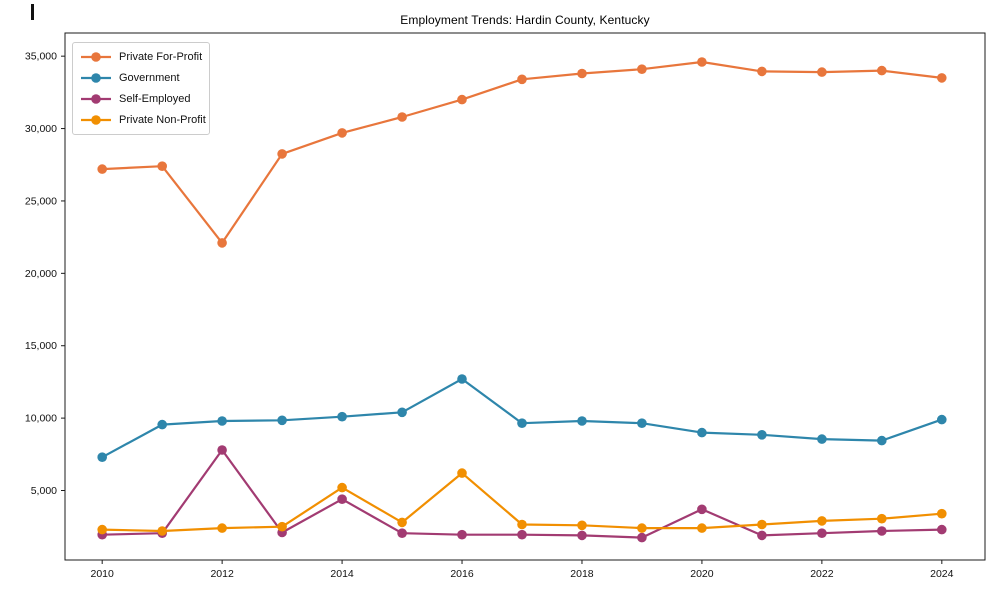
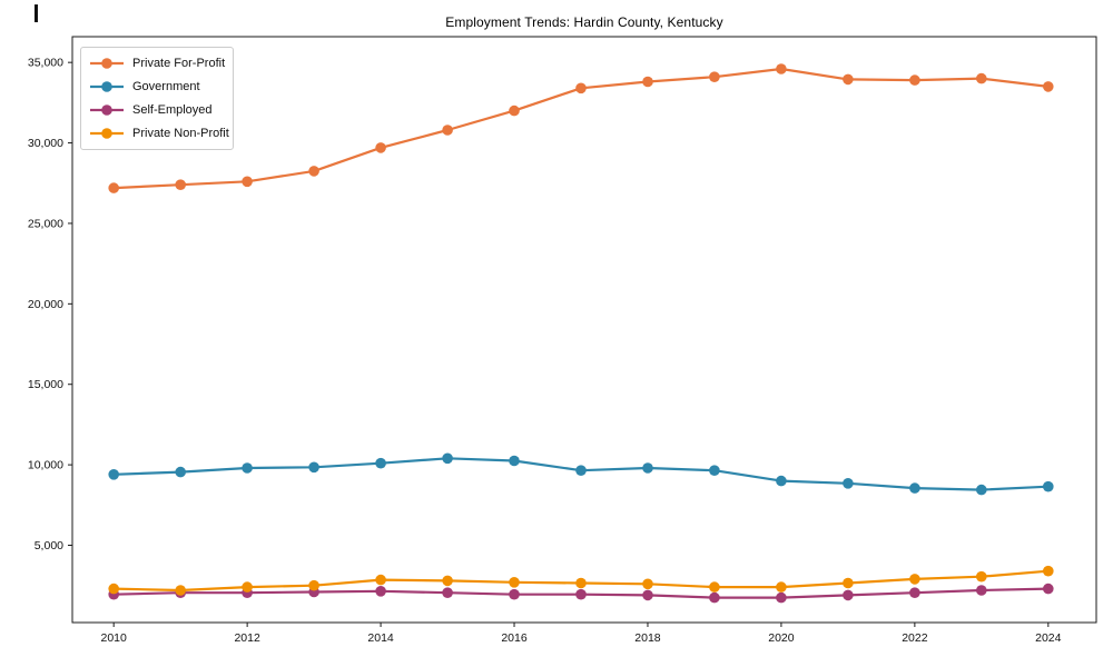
Government/2010: 7300 -> 9400
Private For-Profit/2012: 22100 -> 27600
Self-Employed/2012: 7800 -> 2000
Self-Employed/2014: 4400 -> 2200
Private Non-Profit/2014: 5200 -> 2800
Government/2016: 12700 -> 10200
Private Non-Profit/2016: 6200 -> 2700
Self-Employed/2020: 3700 -> 1800
Government/2024: 9900 -> 8600
